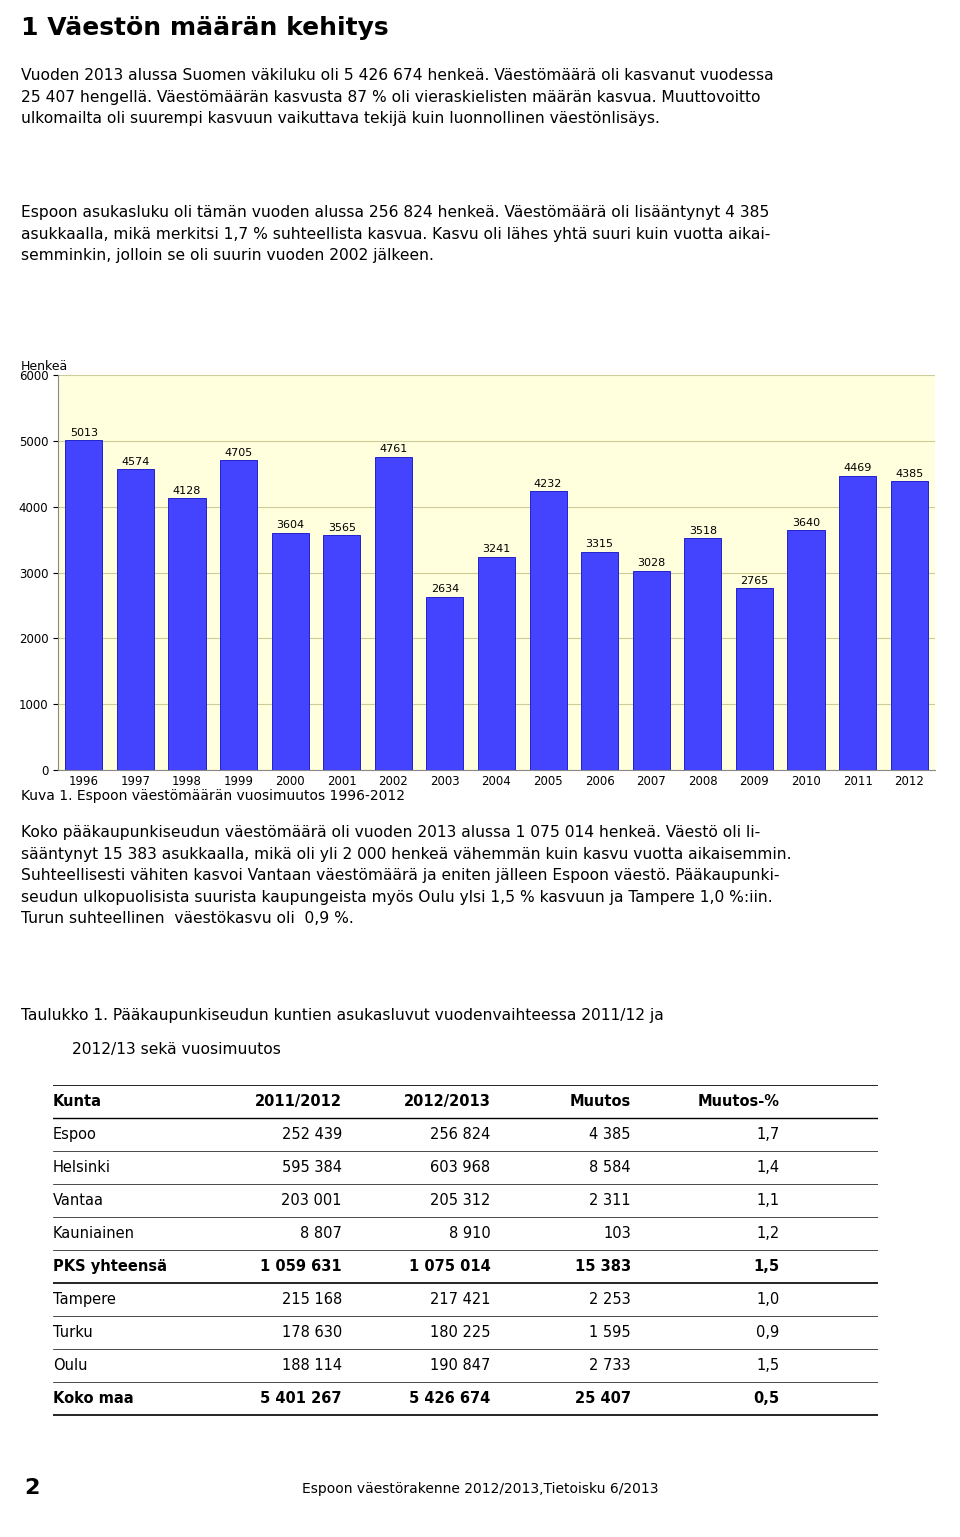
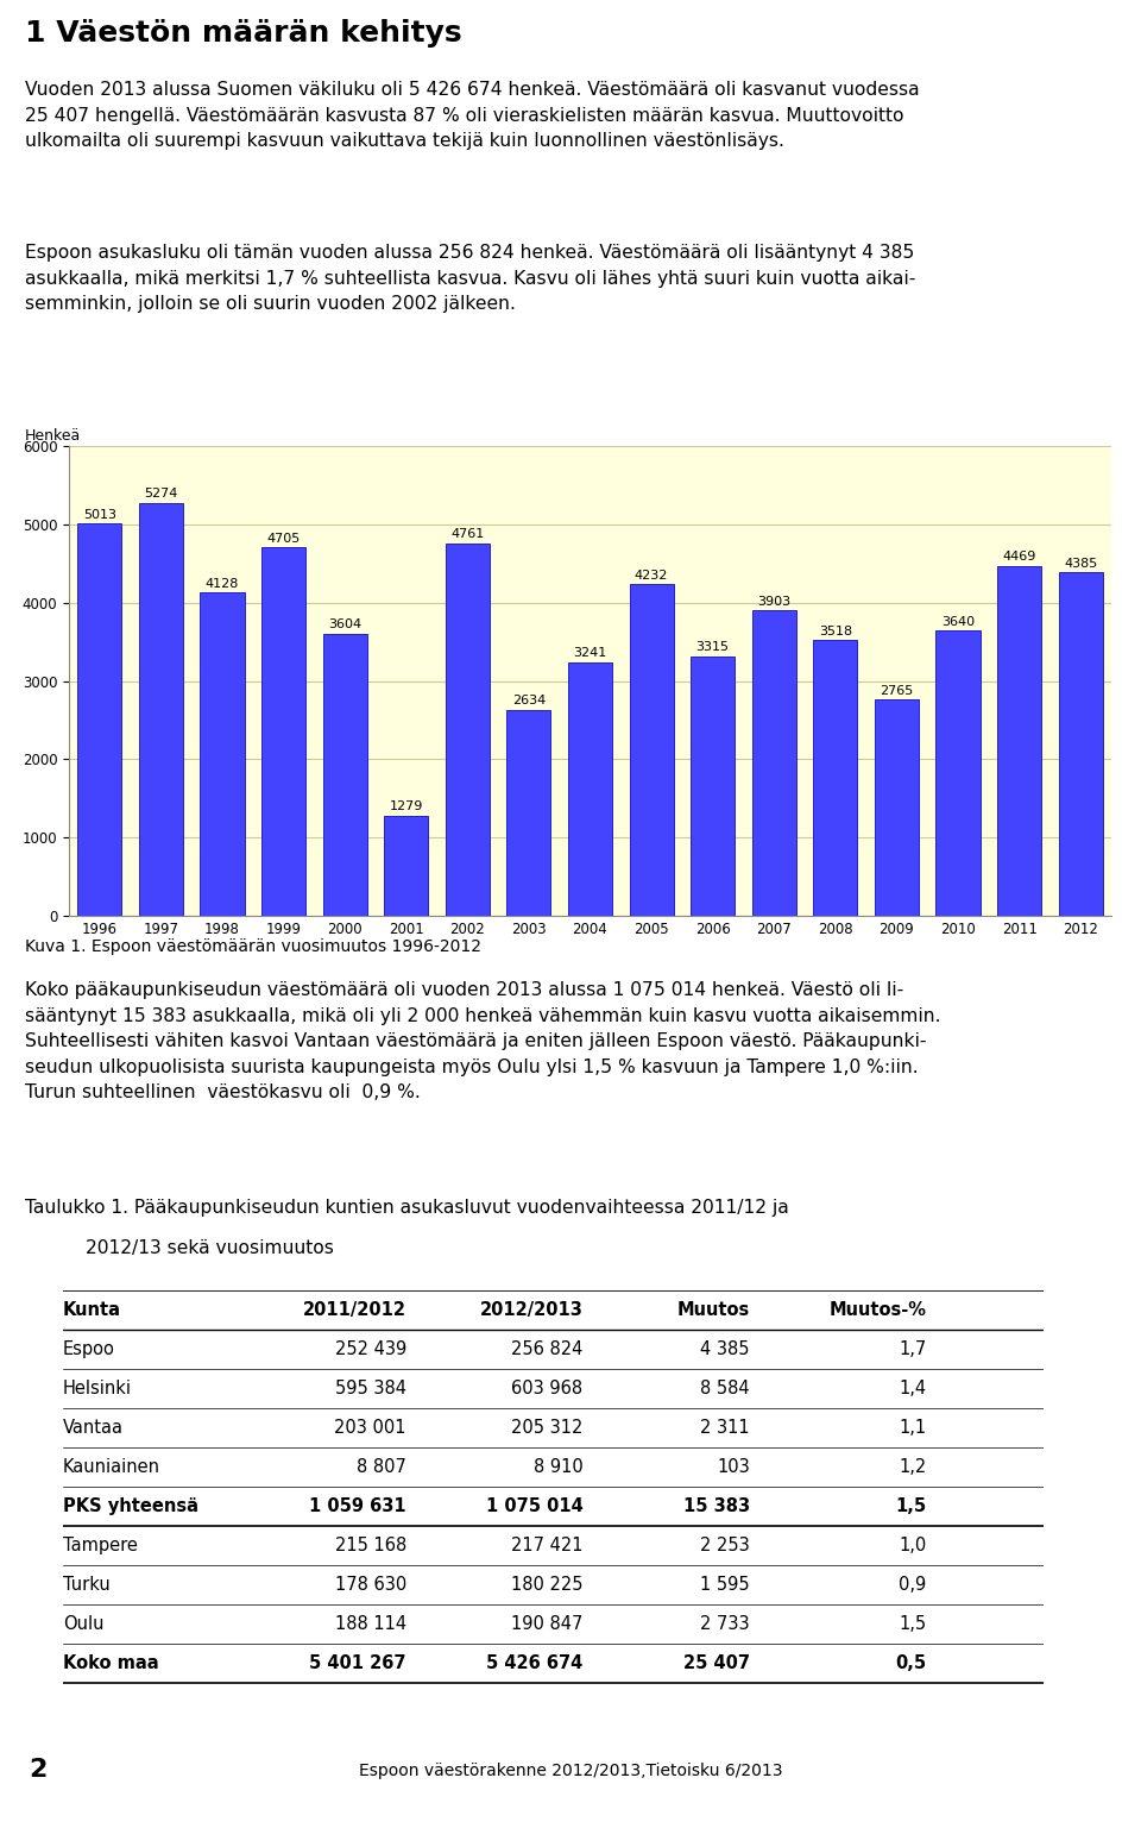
1997: 4574 -> 5274
2001: 3565 -> 1279
2007: 3028 -> 3903
